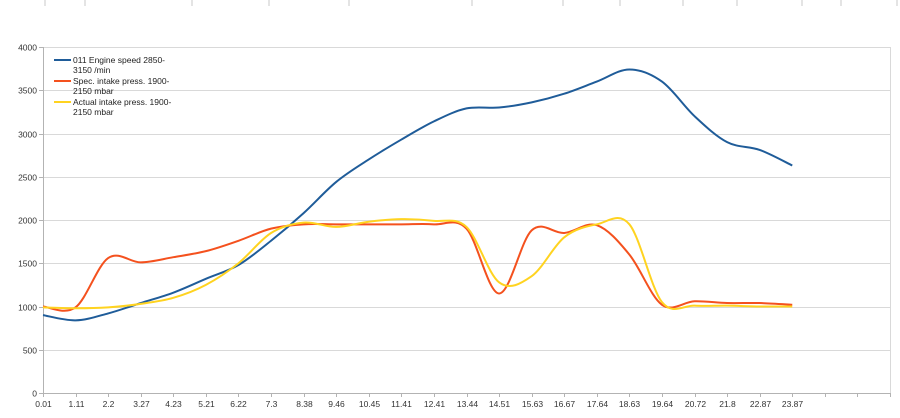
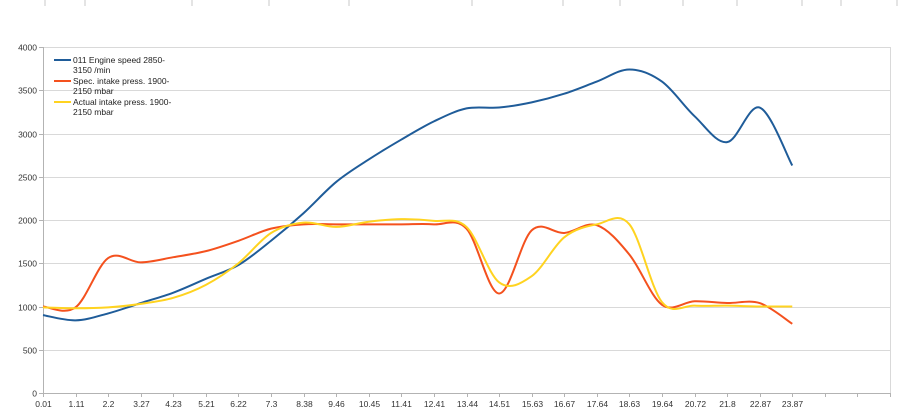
011 Engine speed 2850- 3150 /min/22.87: 2800 -> 3300
Spec. intake press. 1900- 2150 mbar/23.87: 1000 -> 800
